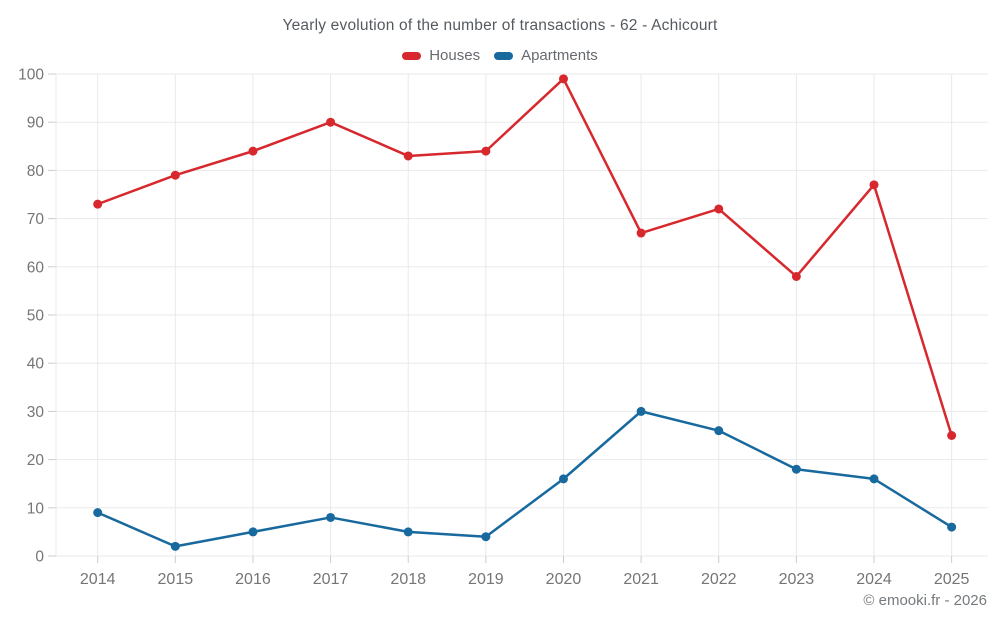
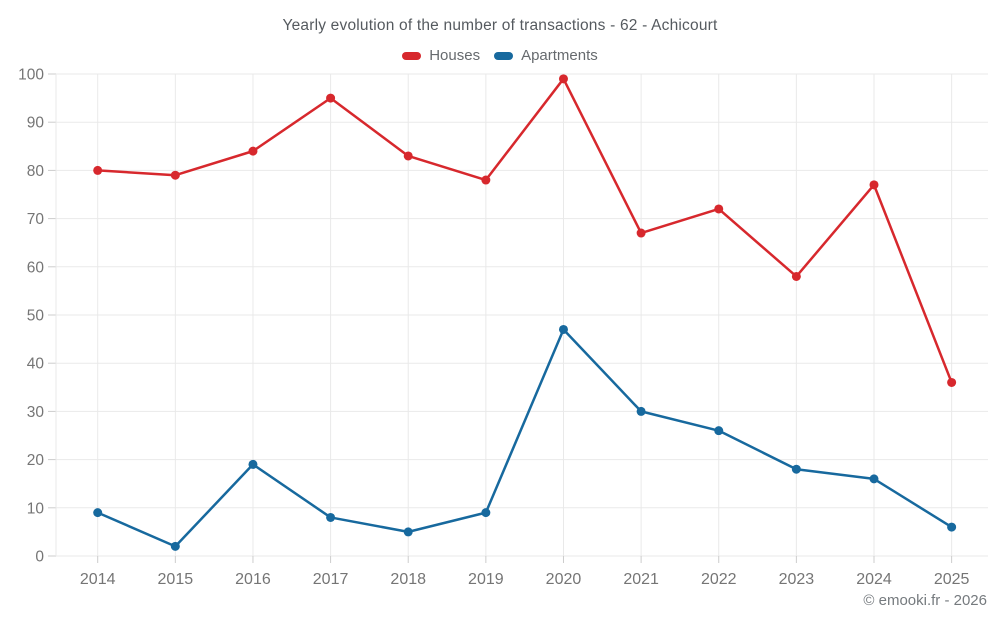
Houses/2014: 73 -> 80
Apartments/2016: 5 -> 19
Houses/2017: 90 -> 95
Houses/2019: 84 -> 78
Apartments/2019: 4 -> 9
Apartments/2020: 16 -> 47
Houses/2025: 25 -> 36
